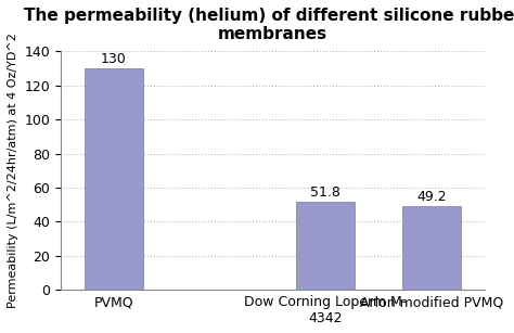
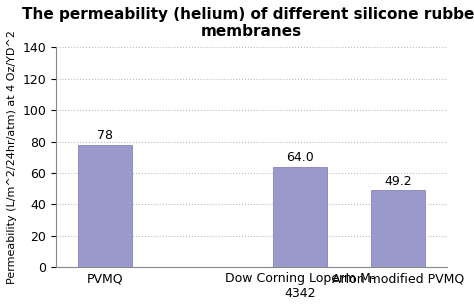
PVMQ: 130 -> 78
Dow Corning Loperm M- 4342: 51.8 -> 64.0
